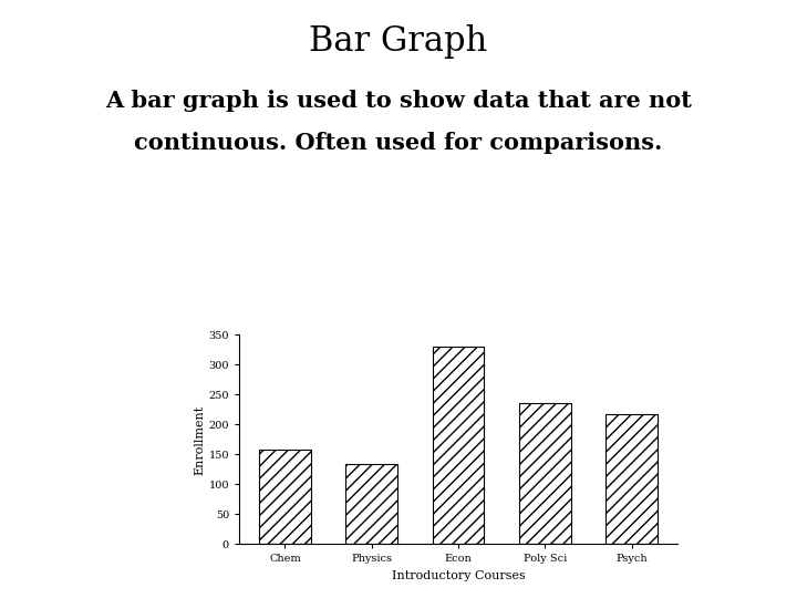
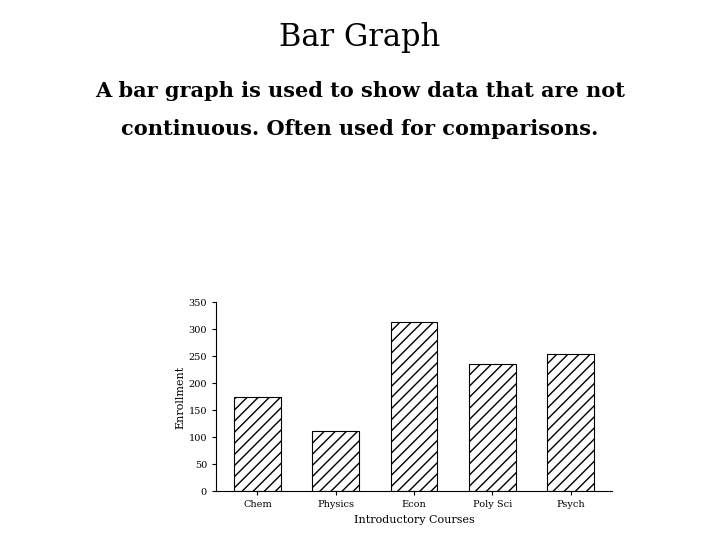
Chem: 158 -> 174
Physics: 135 -> 112
Econ: 330 -> 314
Psych: 217 -> 254
